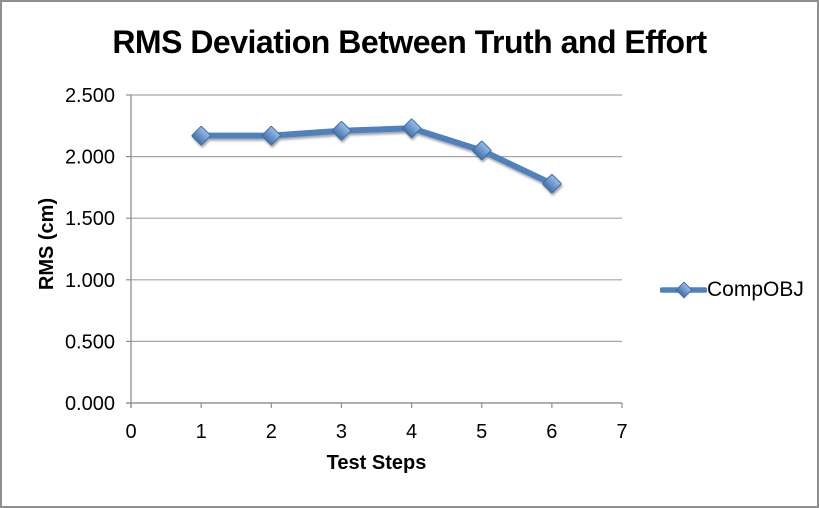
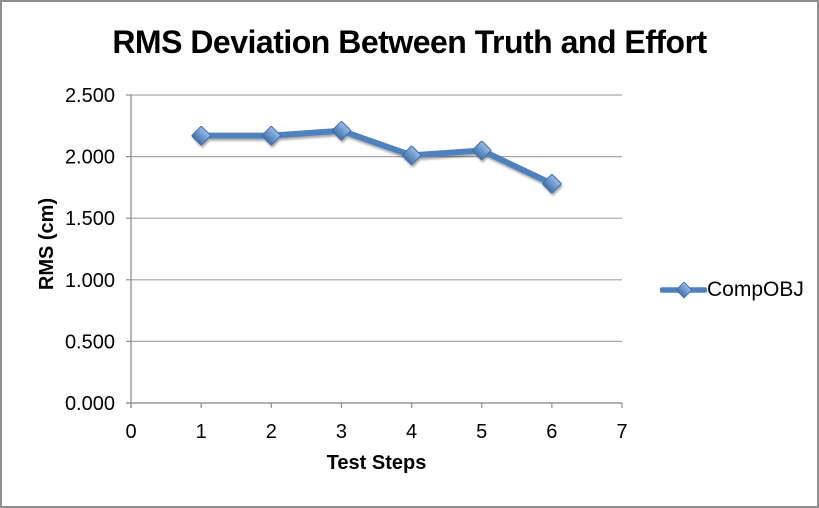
4: 2.23 -> 2.01
